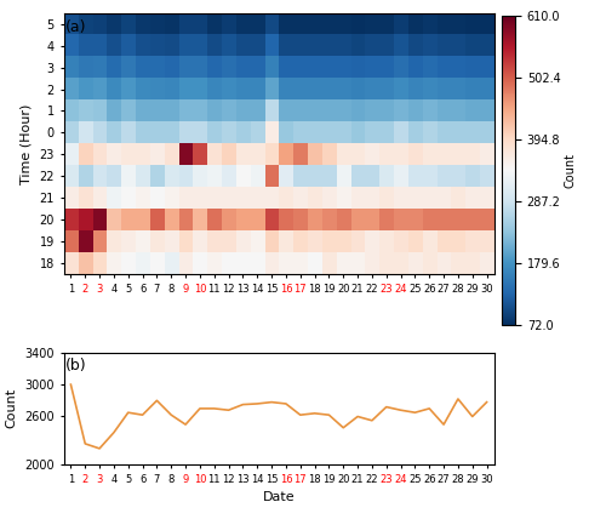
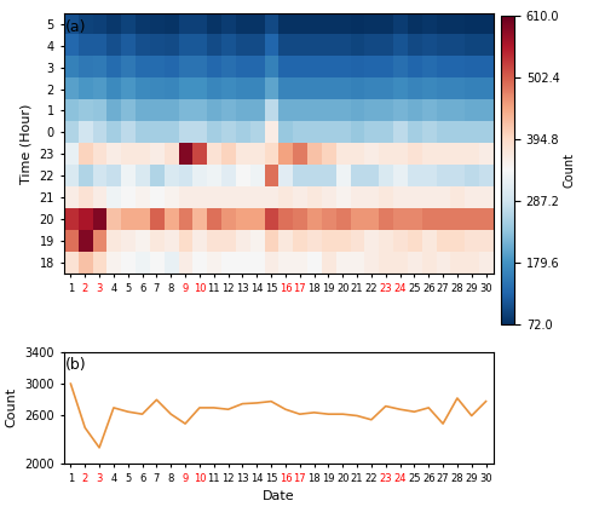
2: 2260 -> 2450
4: 2400 -> 2700
16: 2760 -> 2680
20: 2460 -> 2620
